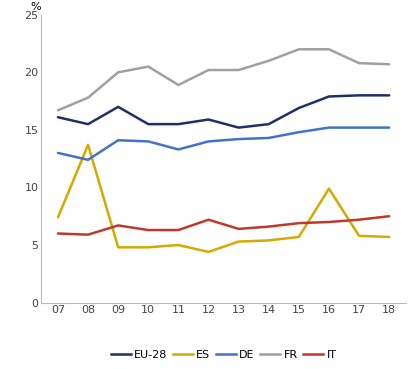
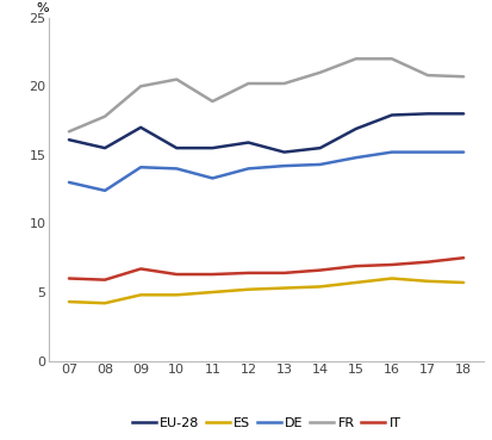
ES/07: 7.4 -> 4.3
ES/08: 13.7 -> 4.2
ES/12: 4.4 -> 5.2
IT/12: 7.2 -> 6.4
ES/16: 9.9 -> 6.0
